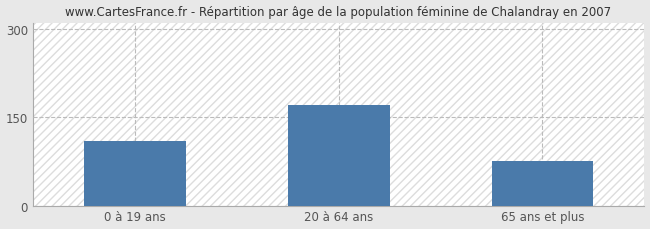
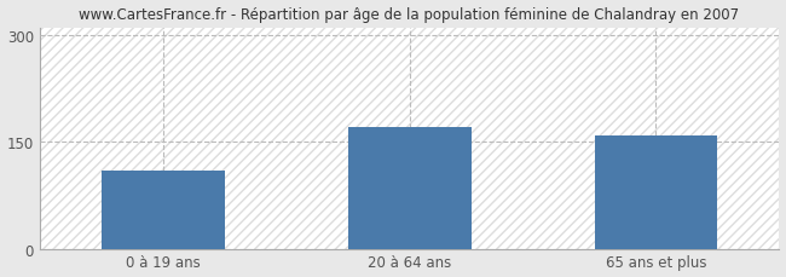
65 ans et plus: 75 -> 158
